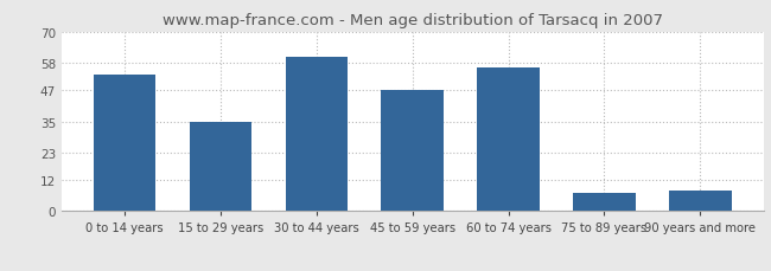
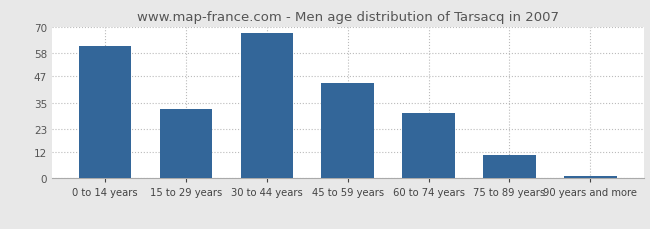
0 to 14 years: 53 -> 61
15 to 29 years: 35 -> 32
30 to 44 years: 60 -> 67
45 to 59 years: 47 -> 44
60 to 74 years: 56 -> 30
75 to 89 years: 7 -> 11
90 years and more: 8 -> 1
